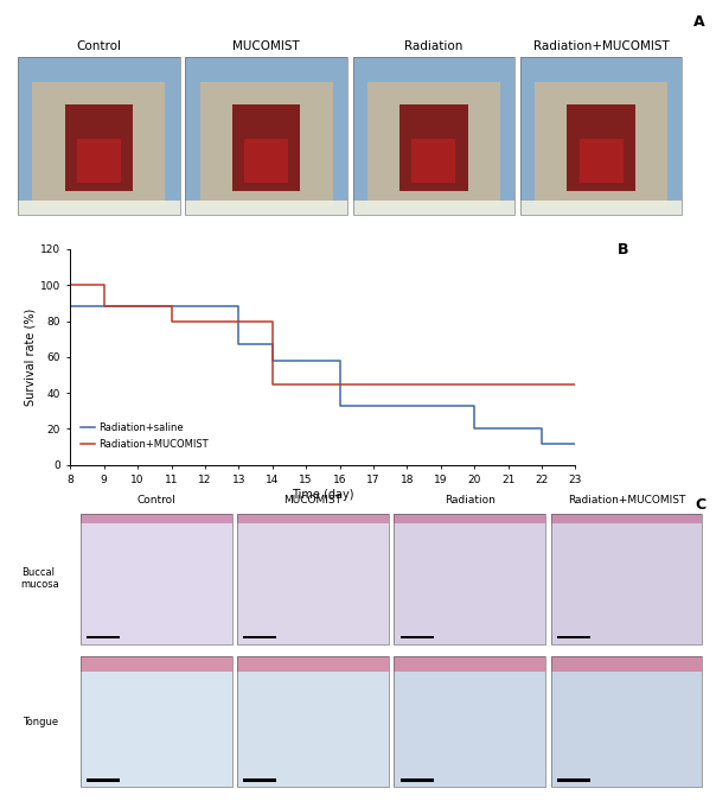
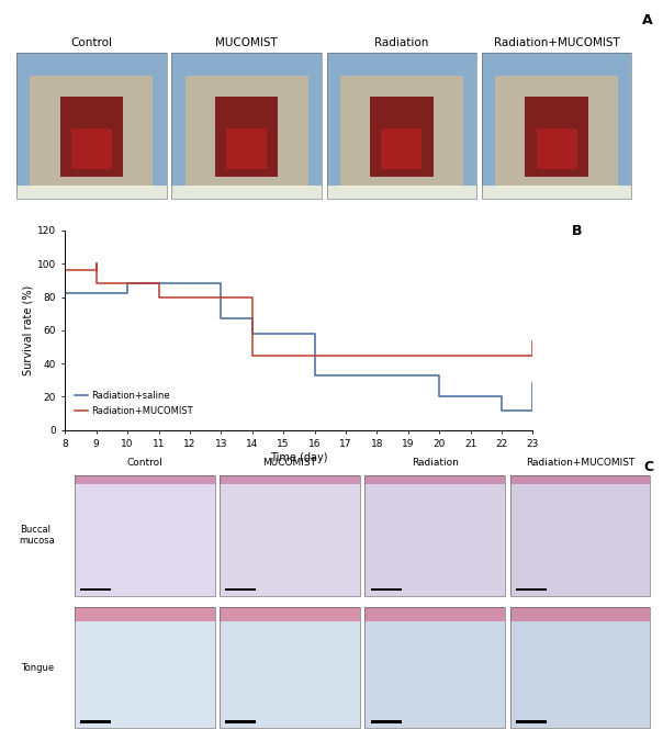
Radiation+saline/8: 88 -> 82
Radiation+MUCOMIST/8: 100 -> 96
Radiation+saline/23: 12 -> 28
Radiation+MUCOMIST/23: 45 -> 53
